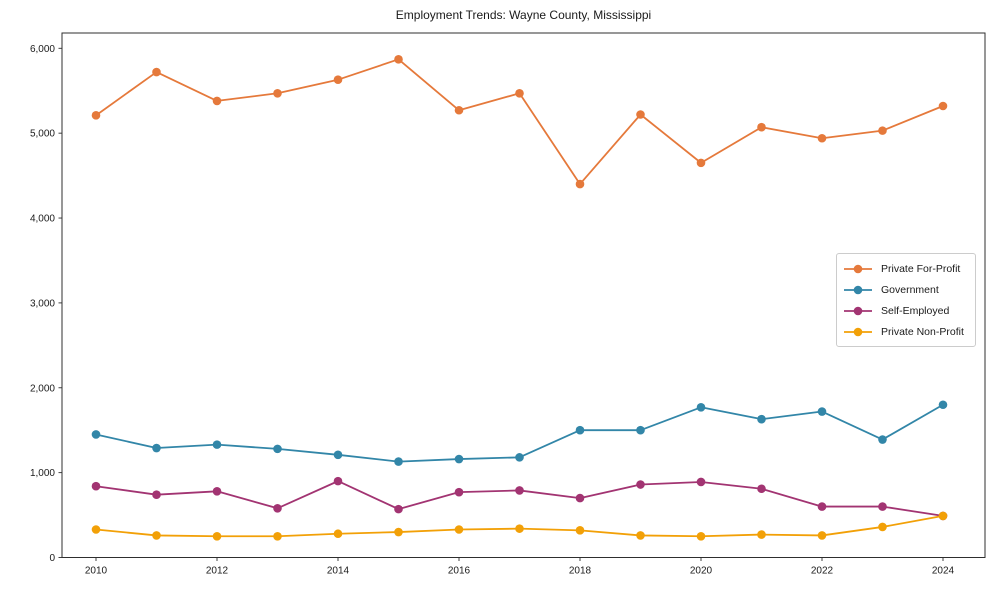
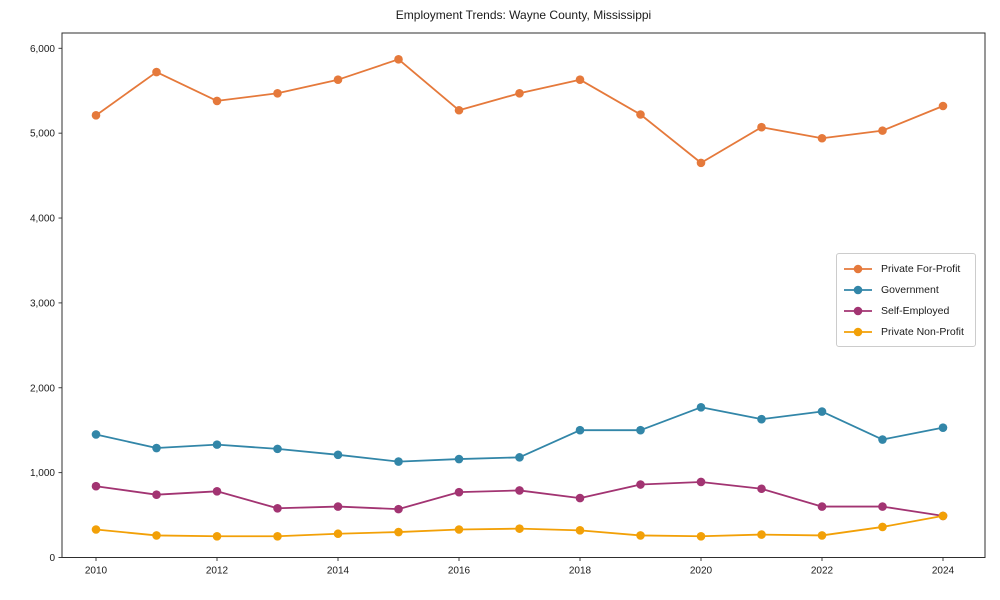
Self-Employed/2014: 900 -> 600
Private For-Profit/2018: 4400 -> 5600
Government/2024: 1800 -> 1500
